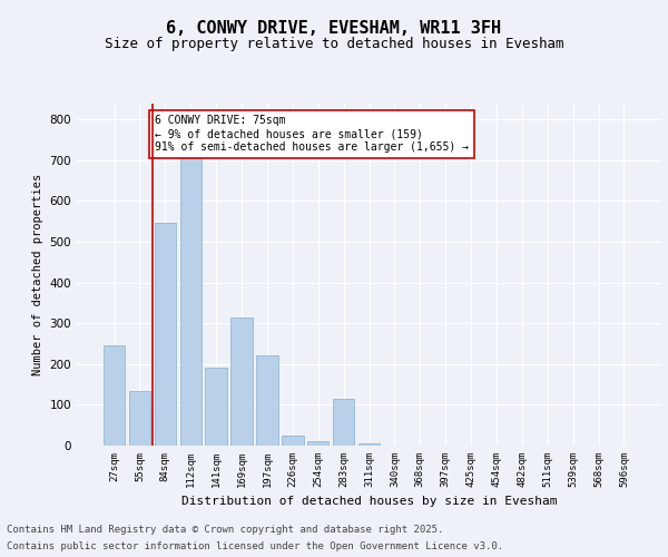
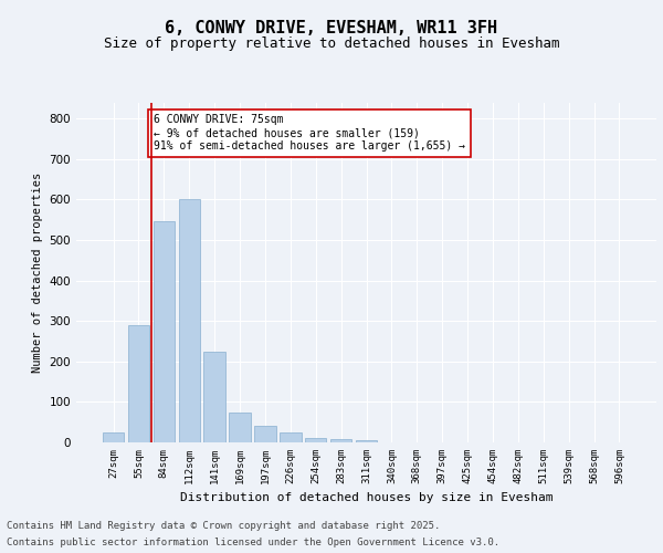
27sqm: 245 -> 25
55sqm: 135 -> 290
112sqm: 705 -> 600
141sqm: 190 -> 225
169sqm: 315 -> 75
197sqm: 220 -> 40
283sqm: 115 -> 8
